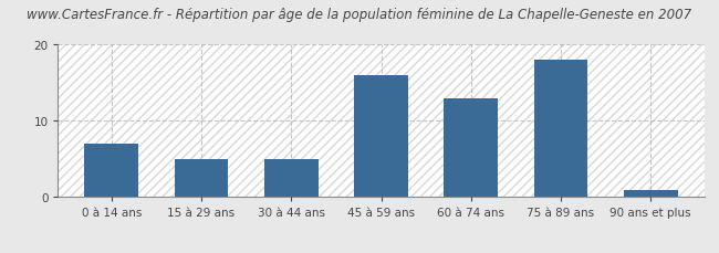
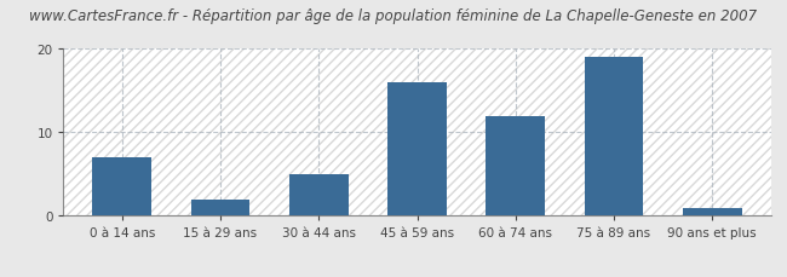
15 à 29 ans: 5 -> 2
60 à 74 ans: 13 -> 12
75 à 89 ans: 18 -> 19
